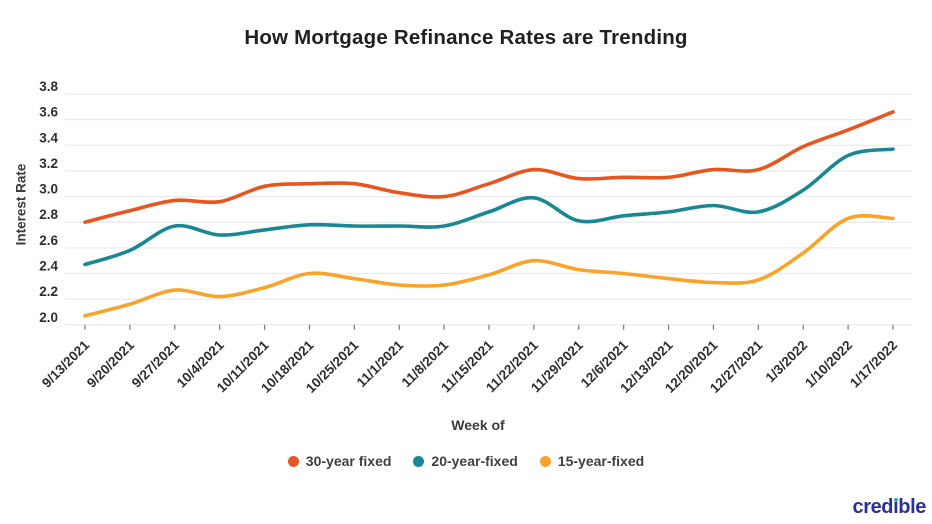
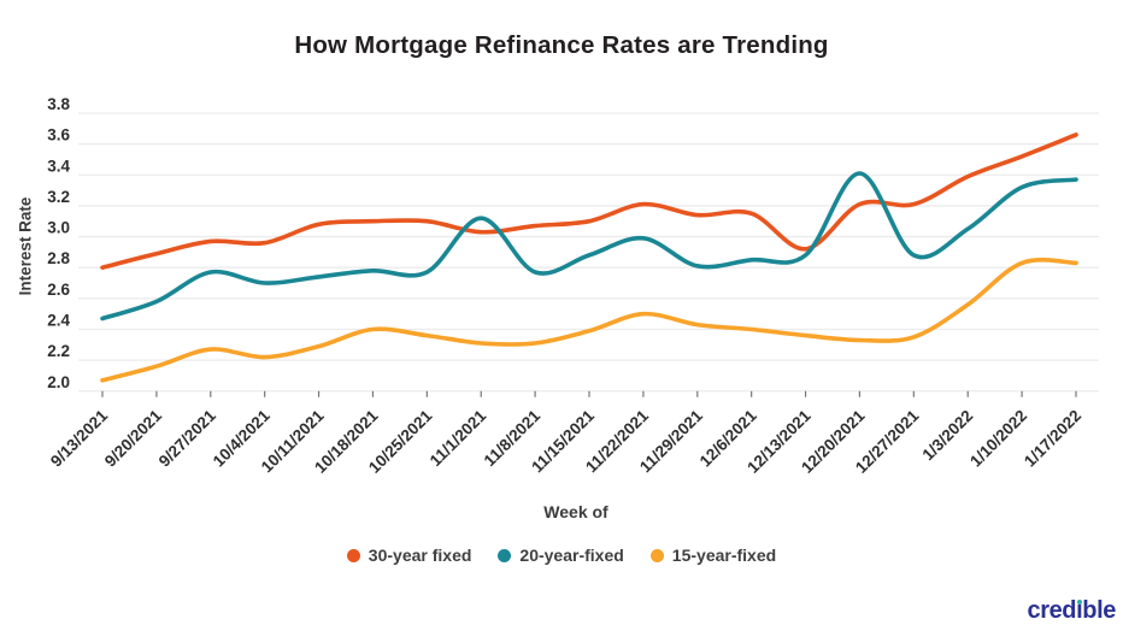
20-year-fixed/11/1/2021: 2.77 -> 3.12
30-year fixed/11/8/2021: 3.00 -> 3.07
30-year fixed/12/13/2021: 3.15 -> 2.92
20-year-fixed/12/20/2021: 2.93 -> 3.41
